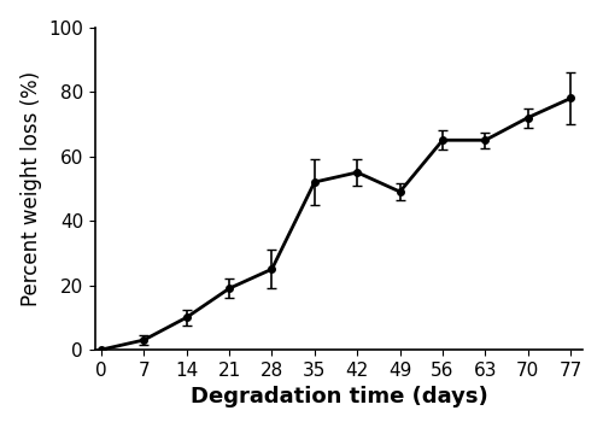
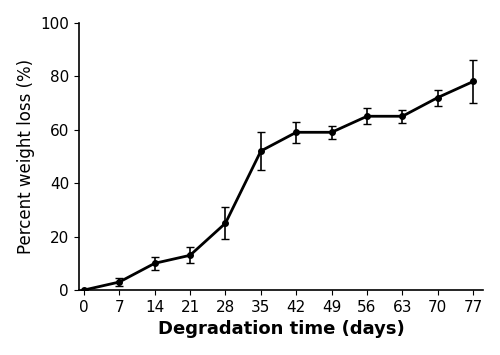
21: 19 -> 13
42: 55 -> 59
49: 49 -> 59
